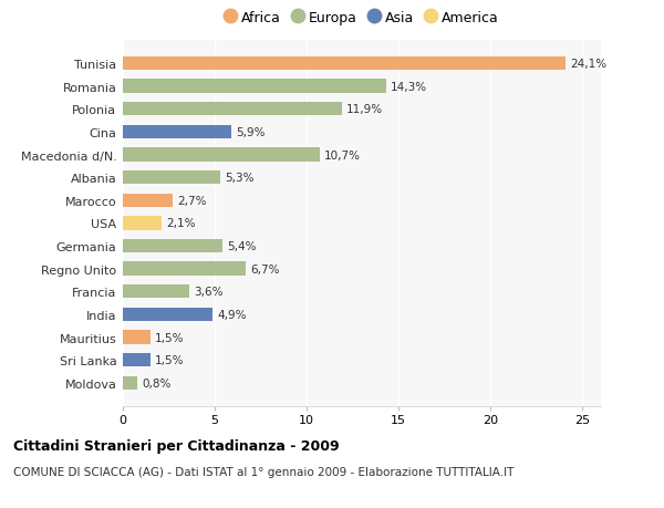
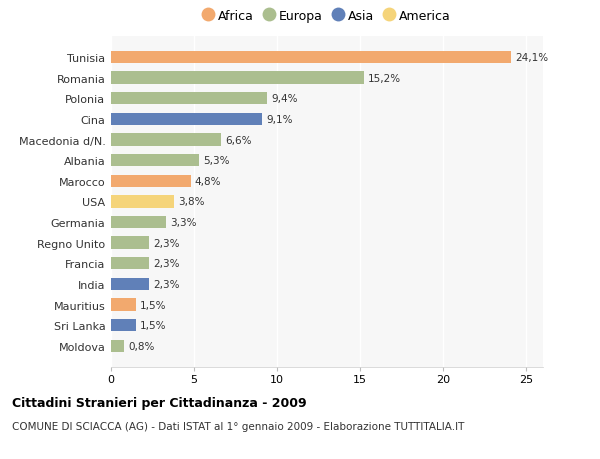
Romania: 14,3% -> 15,2%
Polonia: 11,9% -> 9,4%
Cina: 5,9% -> 9,1%
Macedonia d/N.: 10,7% -> 6,6%
Marocco: 2,7% -> 4,8%
USA: 2,1% -> 3,8%
Germania: 5,4% -> 3,3%
Regno Unito: 6,7% -> 2,3%
Francia: 3,6% -> 2,3%
India: 4,9% -> 2,3%
